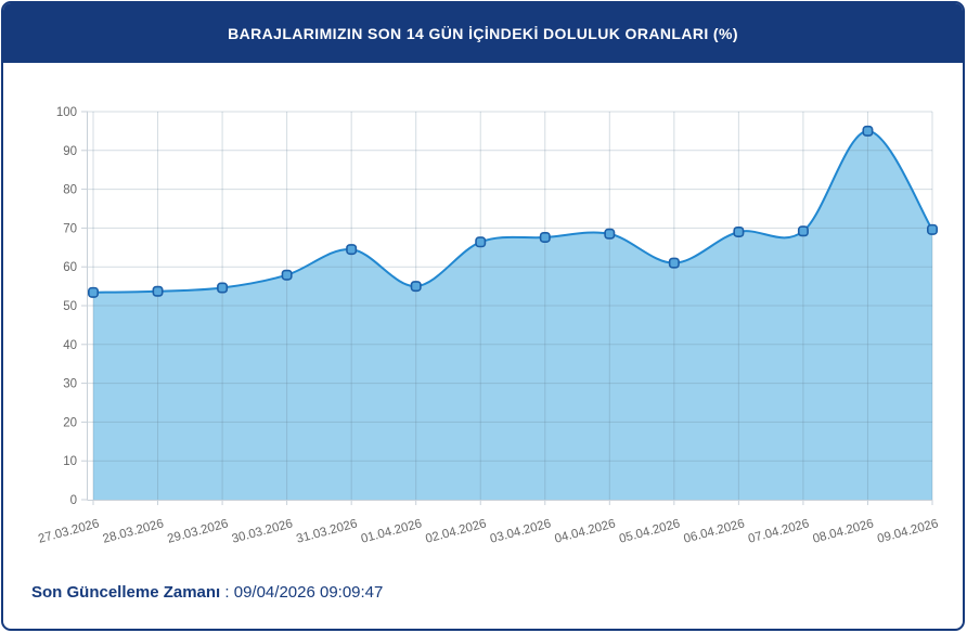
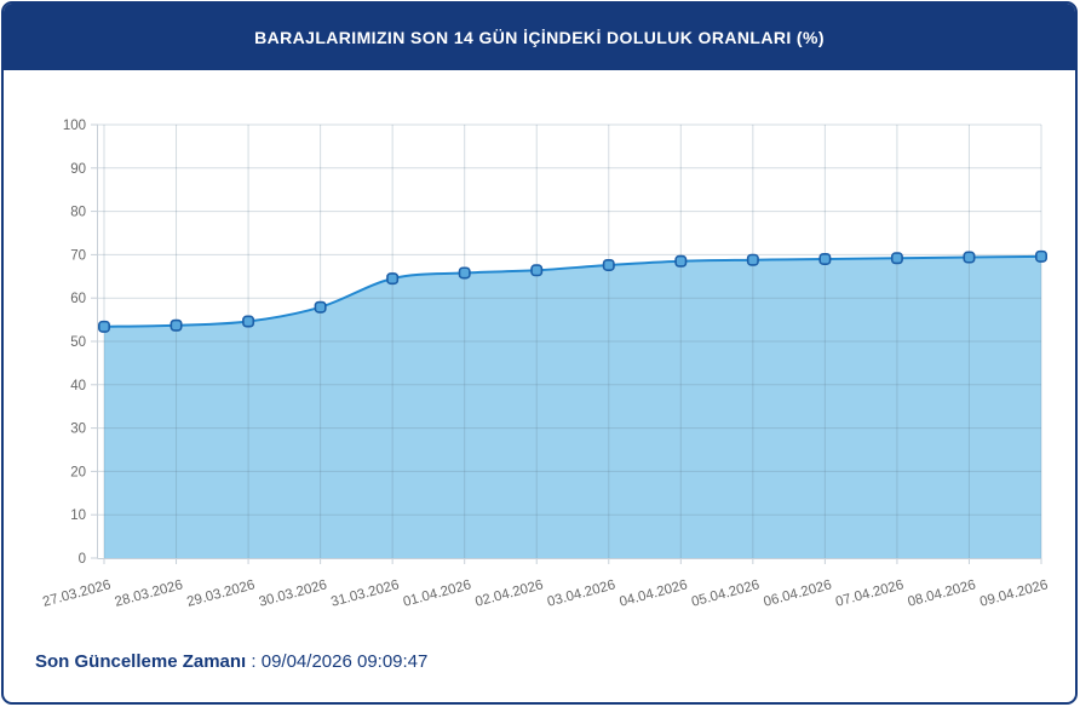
01.04.2026: 55 -> 66
05.04.2026: 61 -> 69
08.04.2026: 95 -> 69
